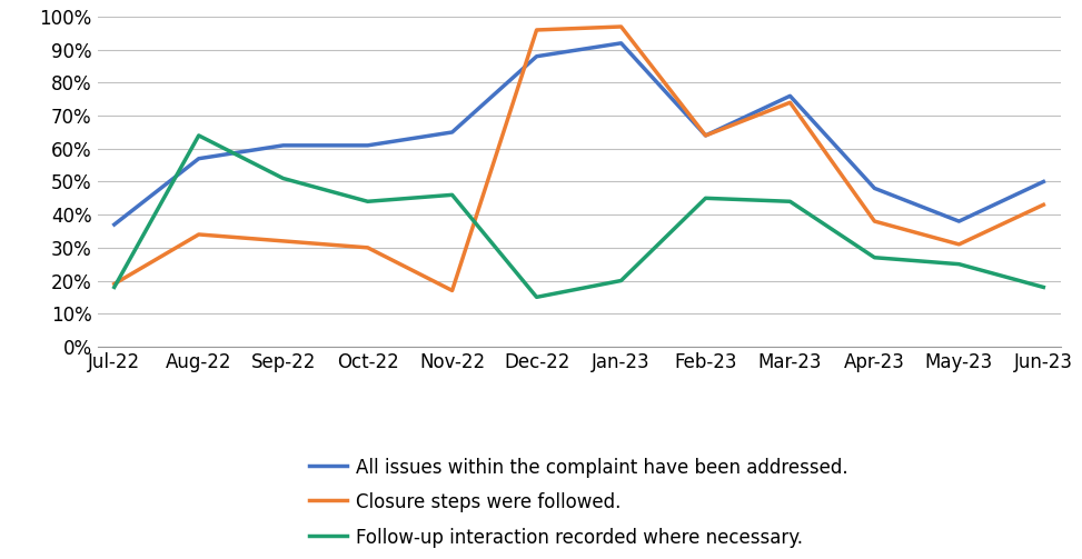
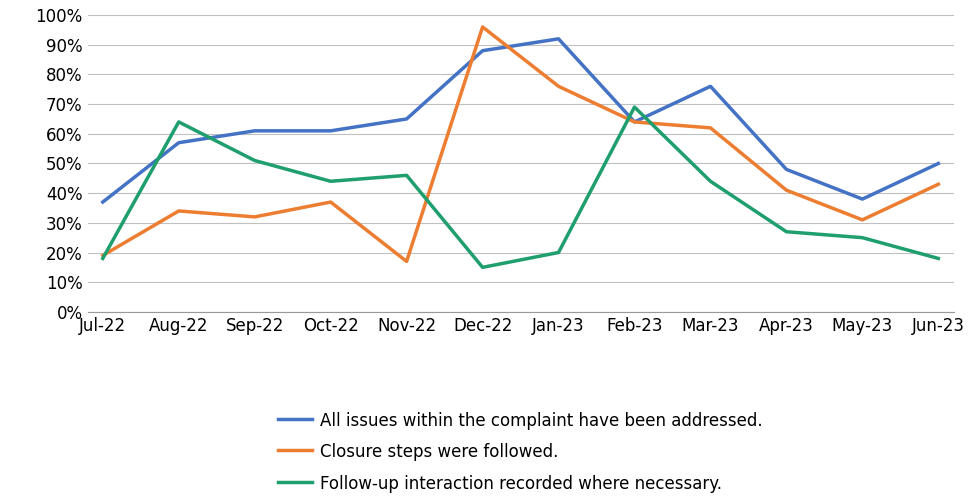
Closure steps were followed./Oct-22: 30% -> 37%
Closure steps were followed./Jan-23: 97% -> 76%
Follow-up interaction recorded where necessary./Feb-23: 45% -> 69%
Closure steps were followed./Mar-23: 74% -> 62%
Closure steps were followed./Apr-23: 38% -> 41%
